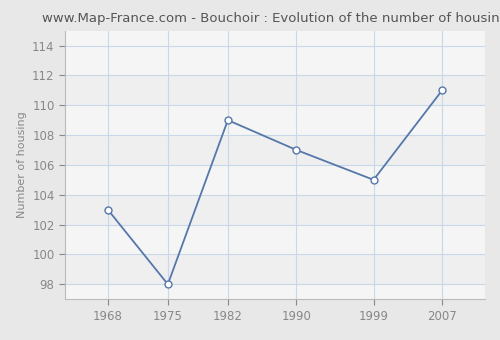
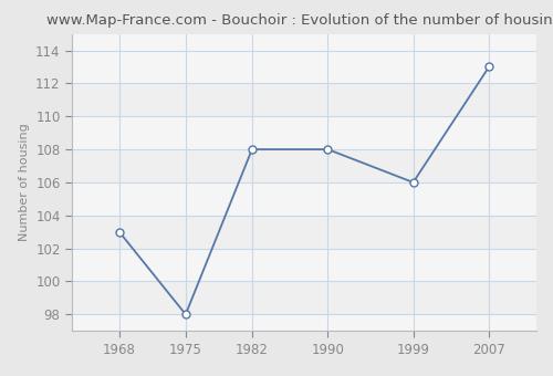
1982: 109 -> 108
1990: 107 -> 108
1999: 105 -> 106
2007: 111 -> 113
